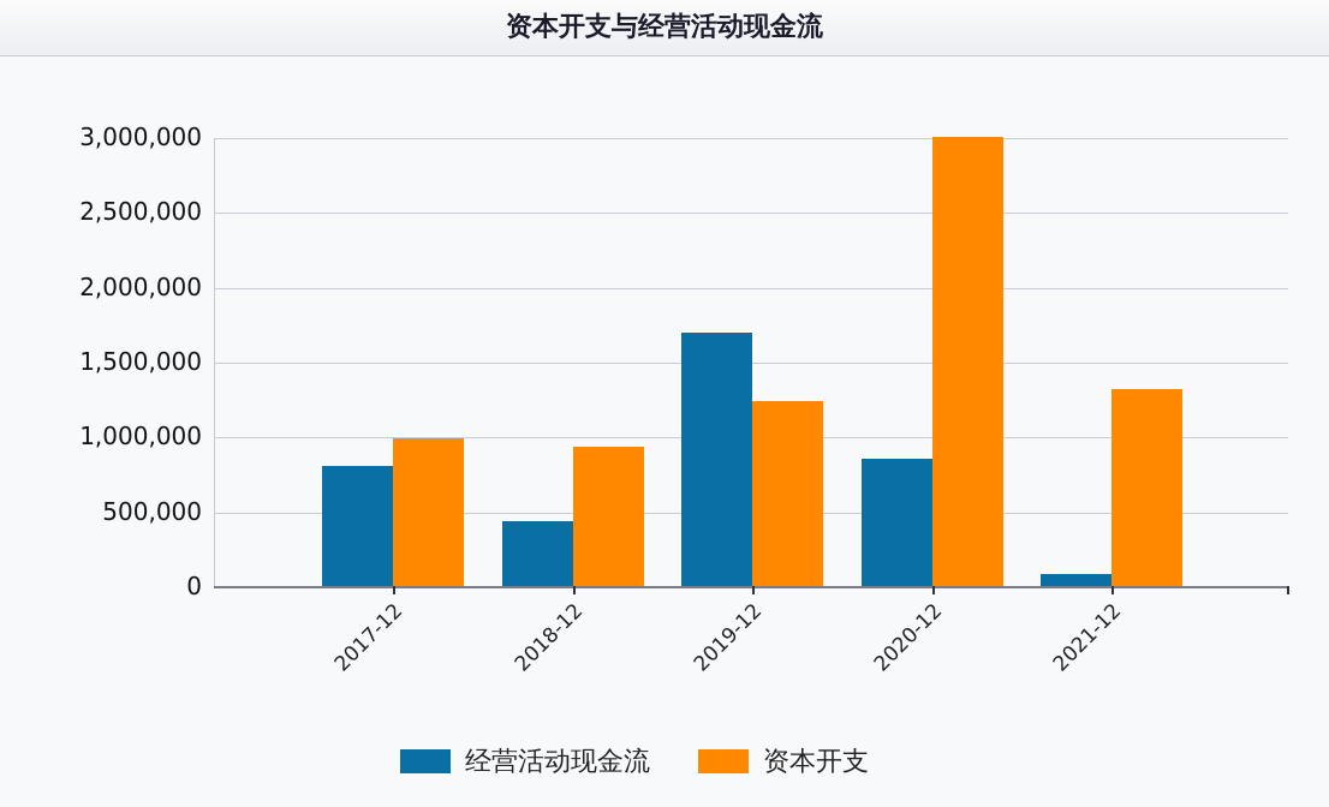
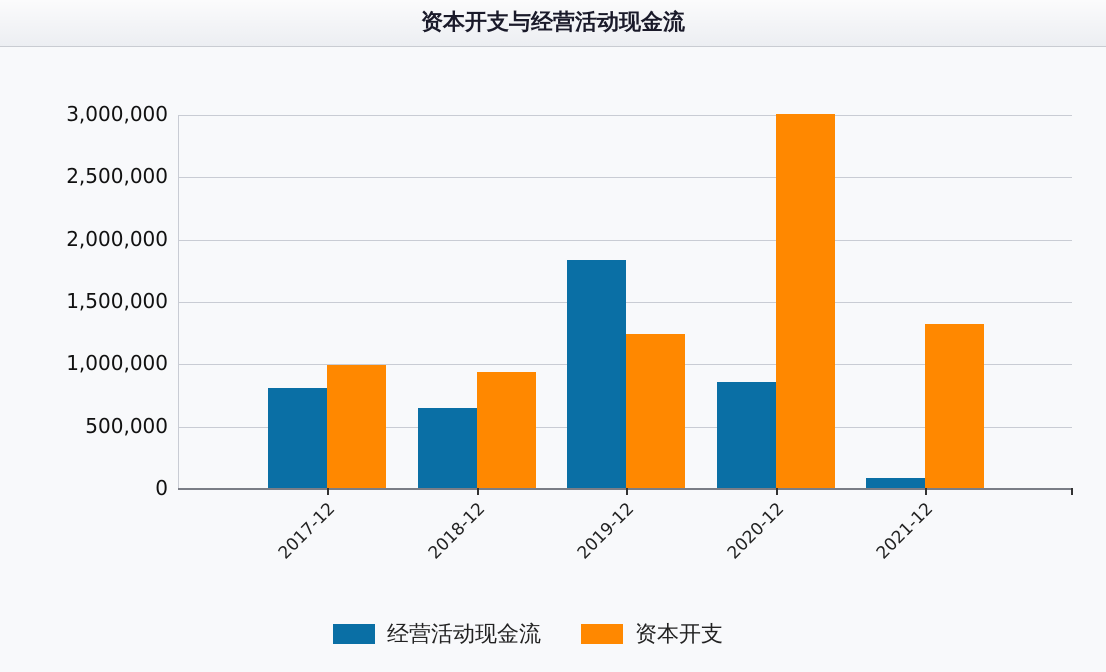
经营活动现金流/2018-12: 440000 -> 650000
经营活动现金流/2019-12: 1700000 -> 1840000
